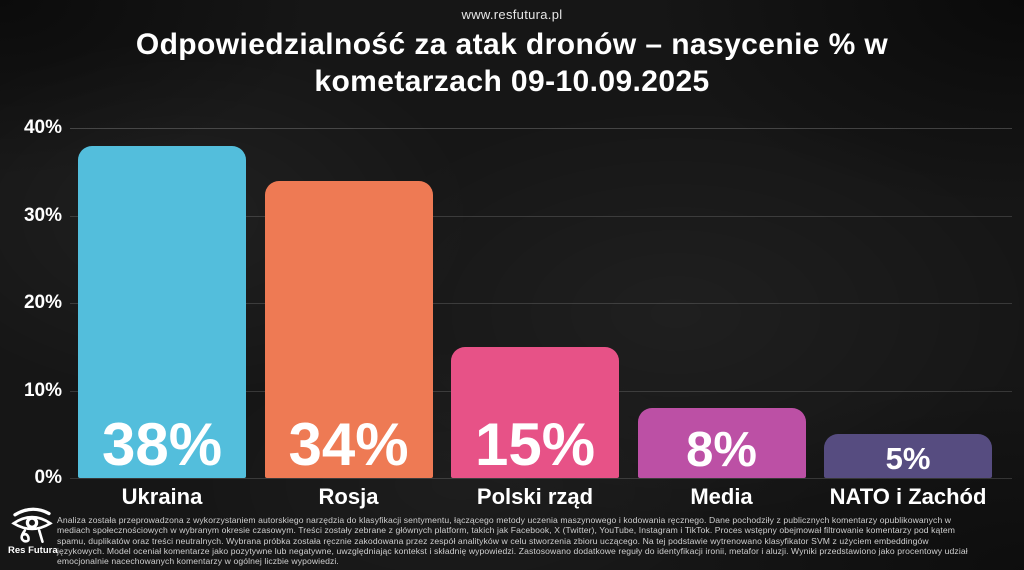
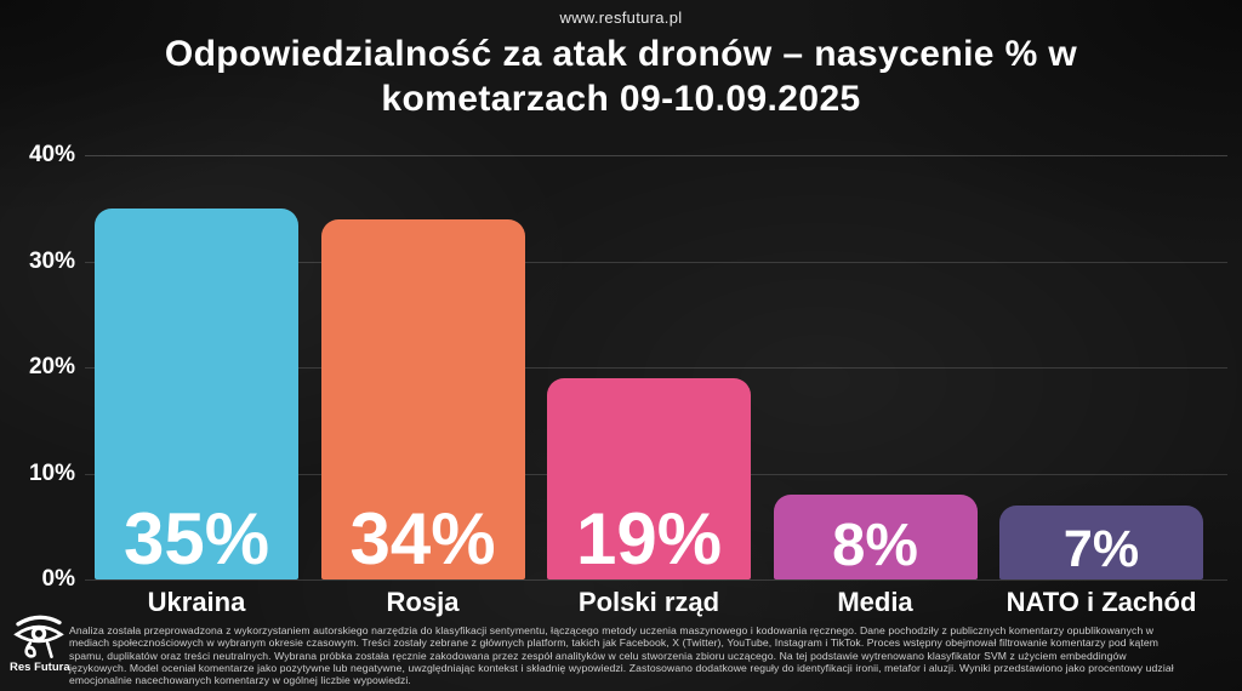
Ukraina: 38% -> 35%
Polski rząd: 15% -> 19%
NATO i Zachód: 5% -> 7%
